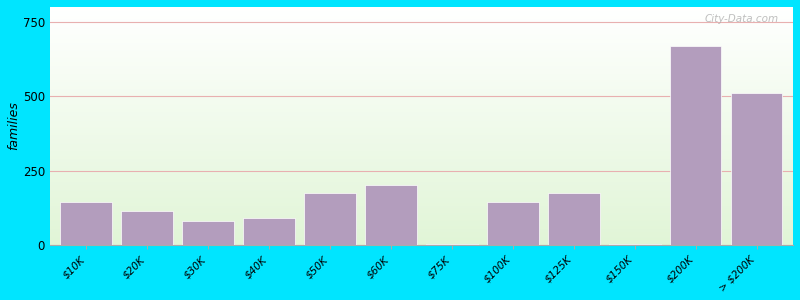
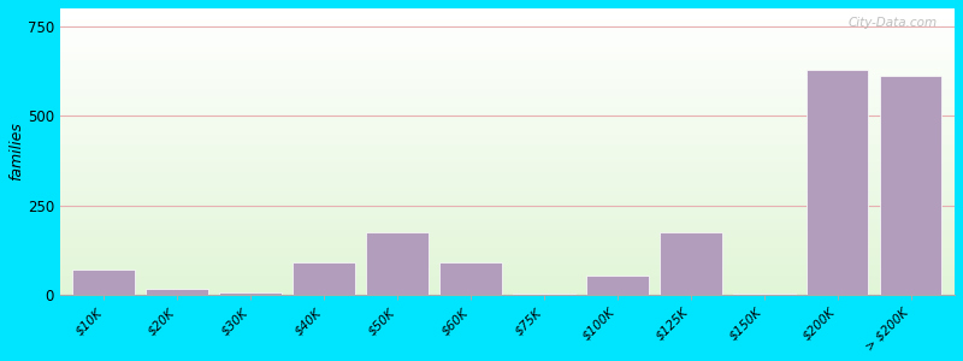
$10K: 145 -> 70
$20K: 115 -> 15
$30K: 80 -> 5
$60K: 200 -> 90
$100K: 145 -> 55
$200K: 670 -> 630
> $200K: 510 -> 610
